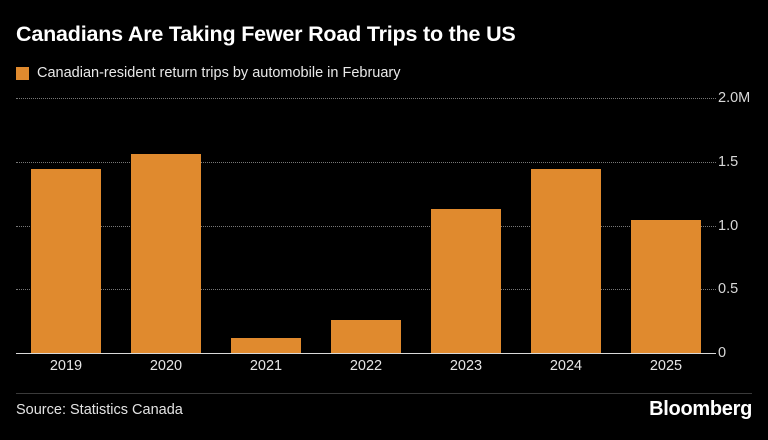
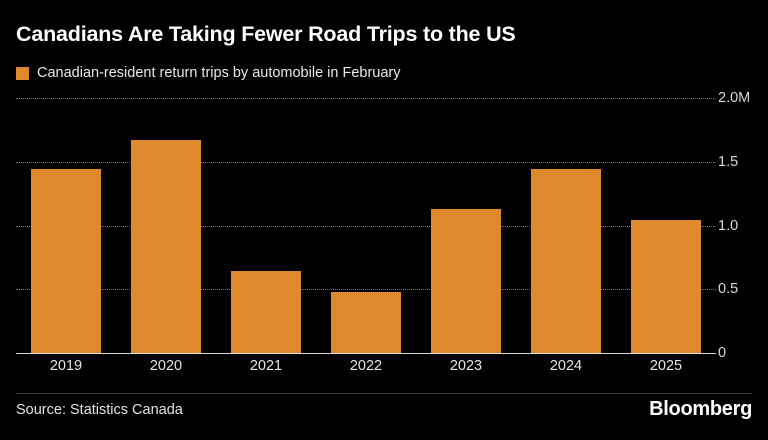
2020: 1.56M -> 1.67M
2021: 0.12M -> 0.64M
2022: 0.26M -> 0.48M
